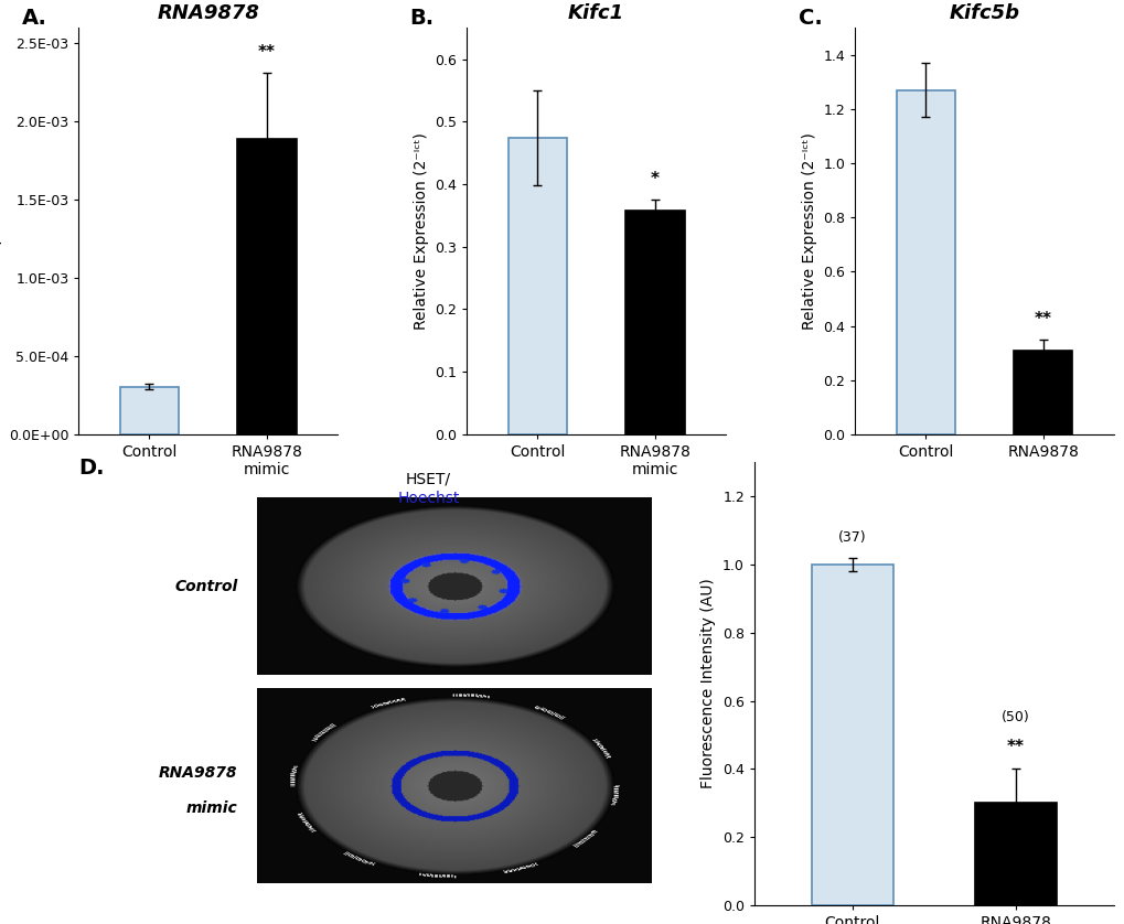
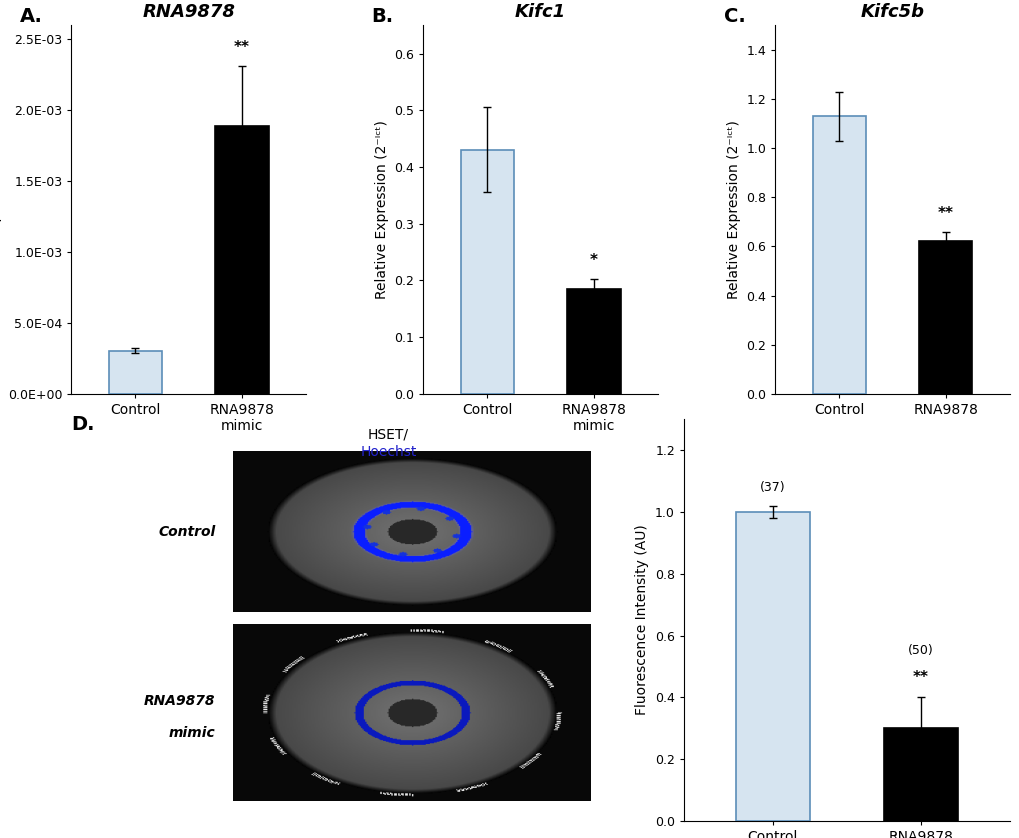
Kifc1/Control: 0.474 -> 0.430
Kifc1/RNA9878 mimic: 0.358 -> 0.185
Kifc5b/Control: 1.27 -> 1.13
Kifc5b/RNA9878 mimic: 0.31 -> 0.62
